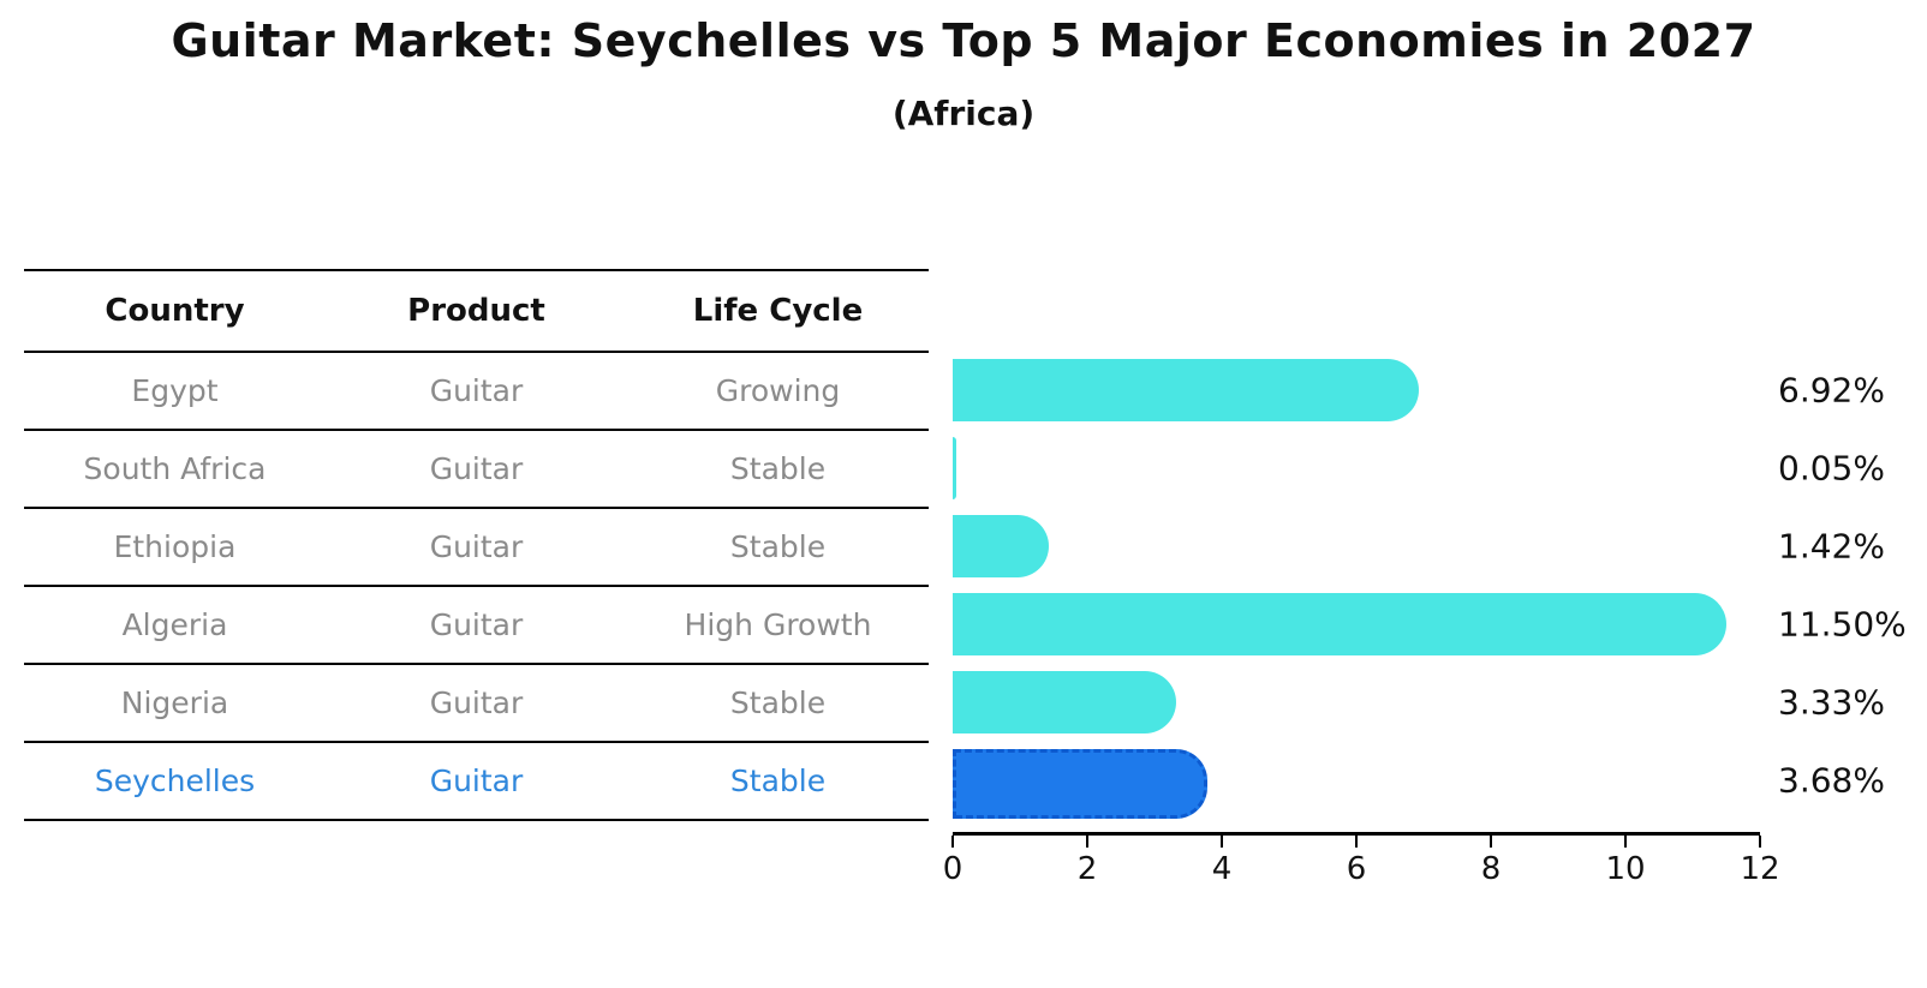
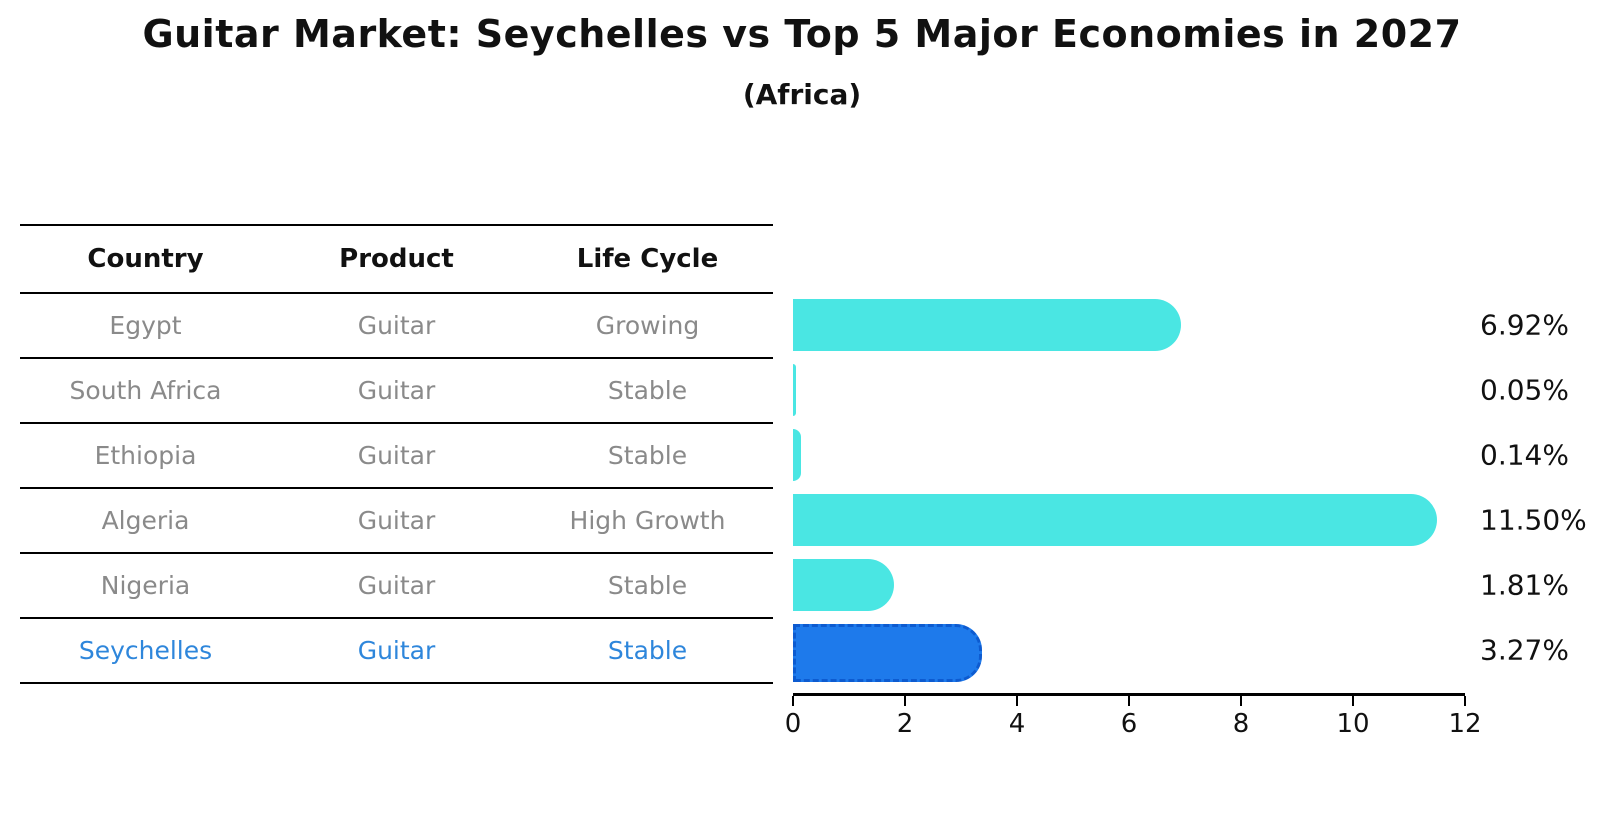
Ethiopia: 1.42% -> 0.14%
Nigeria: 3.33% -> 1.81%
Seychelles: 3.68% -> 3.27%
